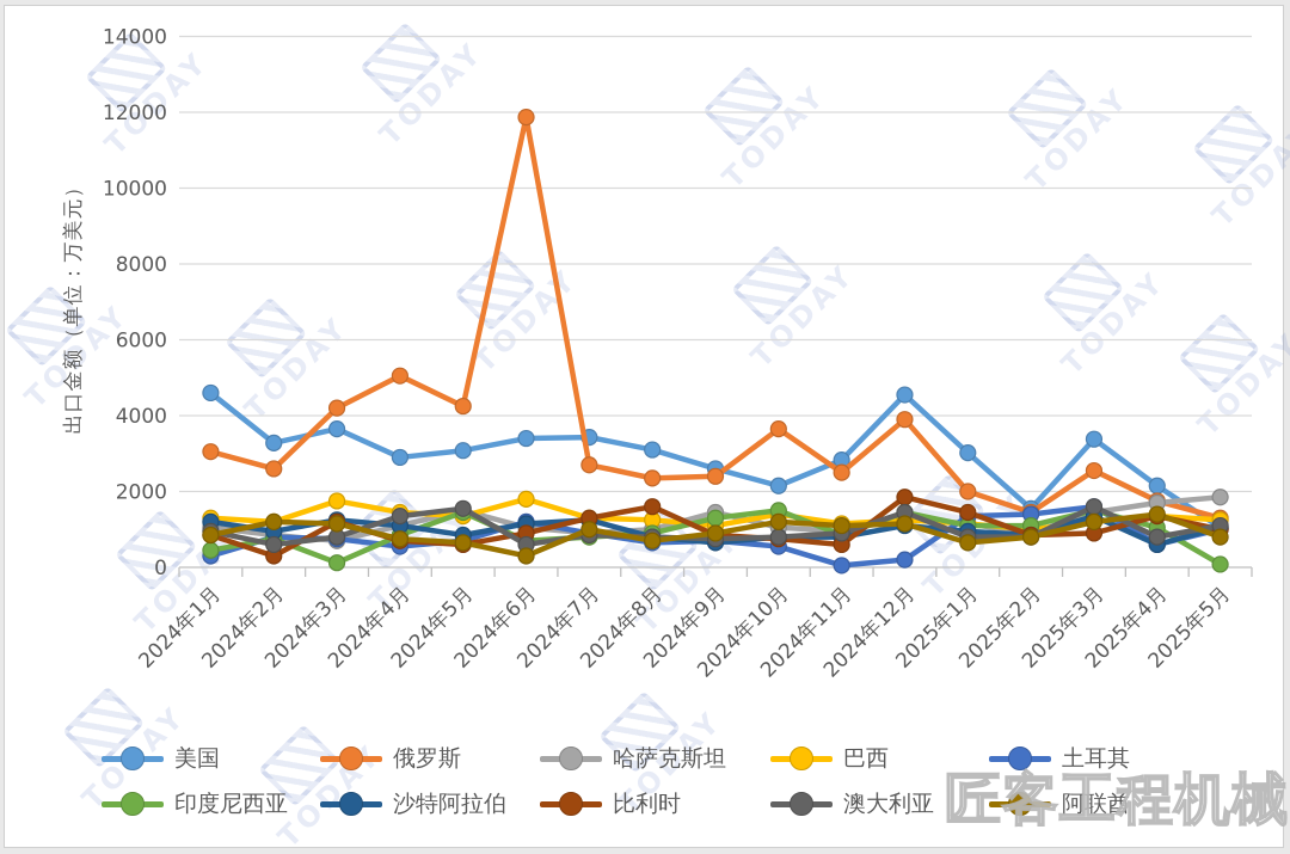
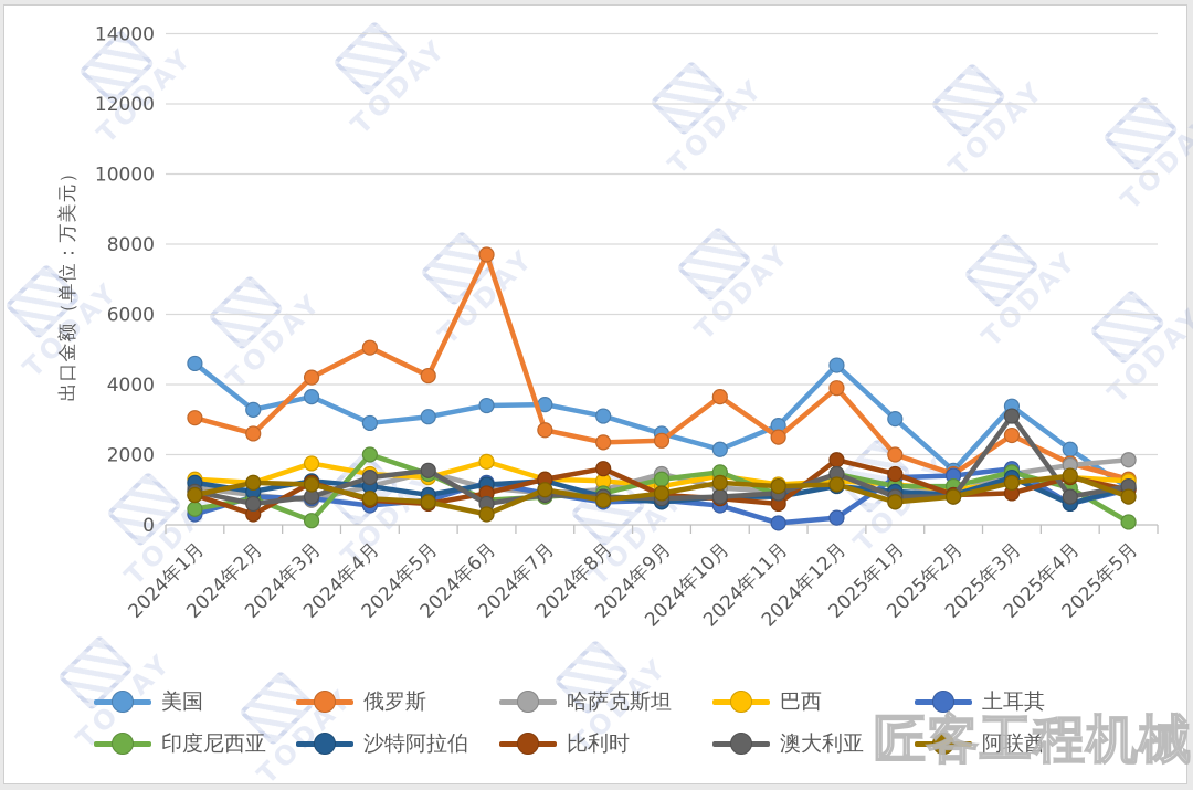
印度尼西亚/2024年4月: 800 -> 2000
俄罗斯/2024年6月: 11900 -> 7700
澳大利亚/2025年3月: 1600 -> 3100
